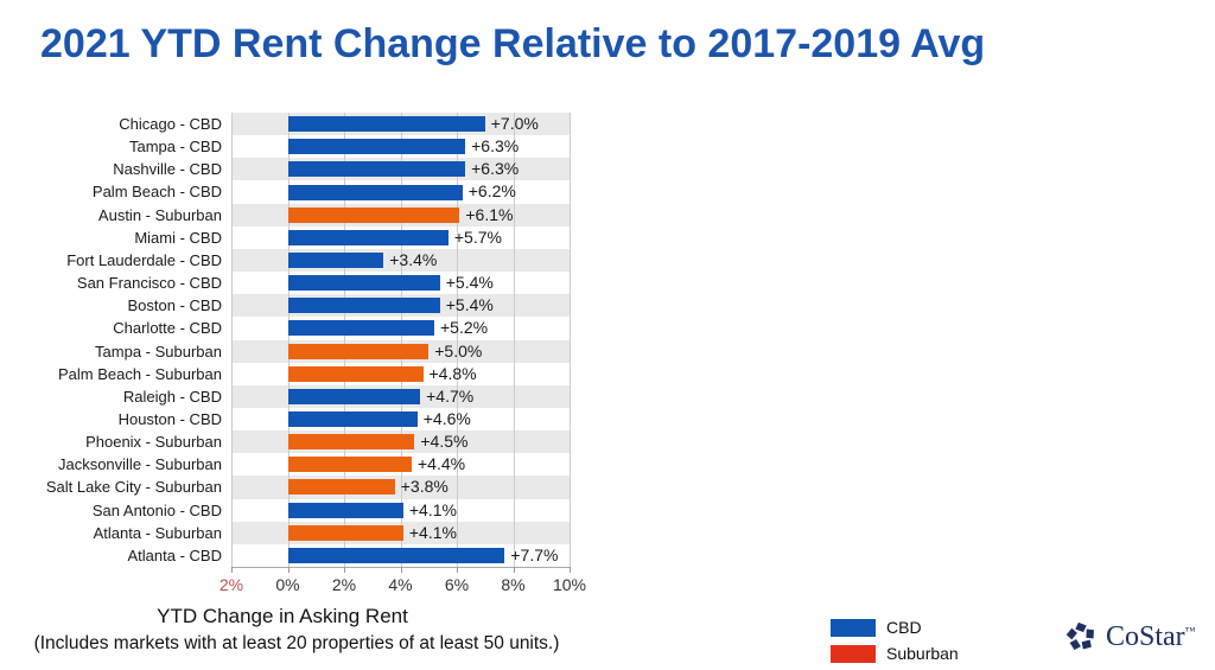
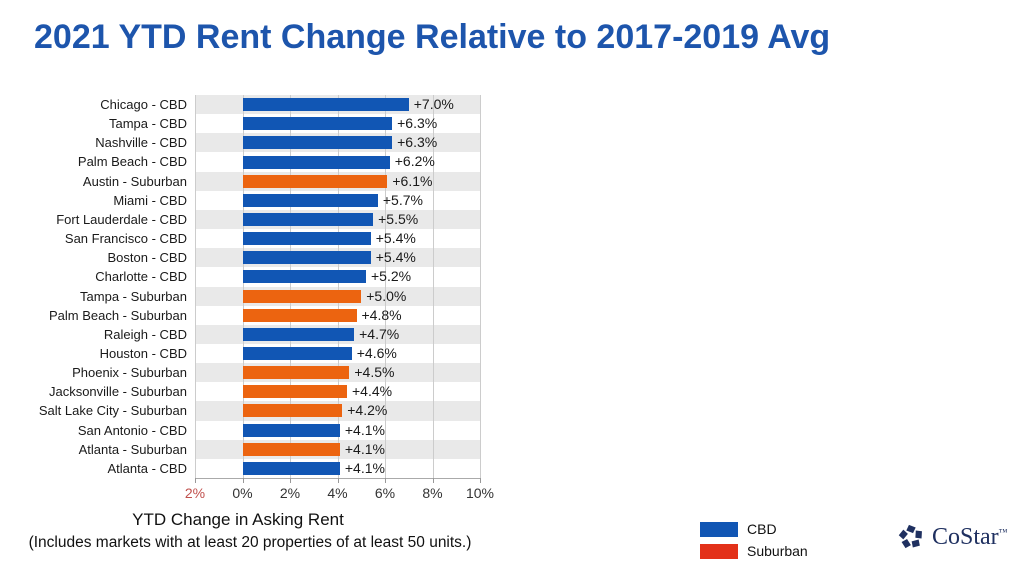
Fort Lauderdale - CBD: +3.4% -> +5.5%
Salt Lake City - Suburban: +3.8% -> +4.2%
Atlanta - CBD: +7.7% -> +4.1%
